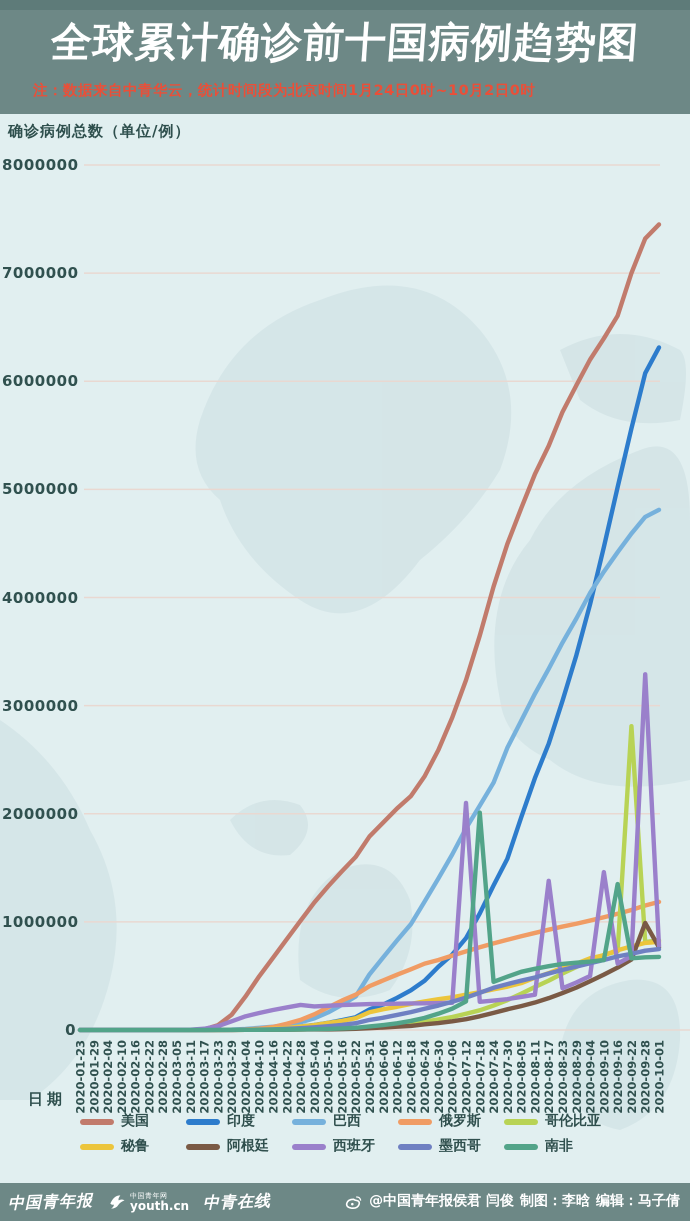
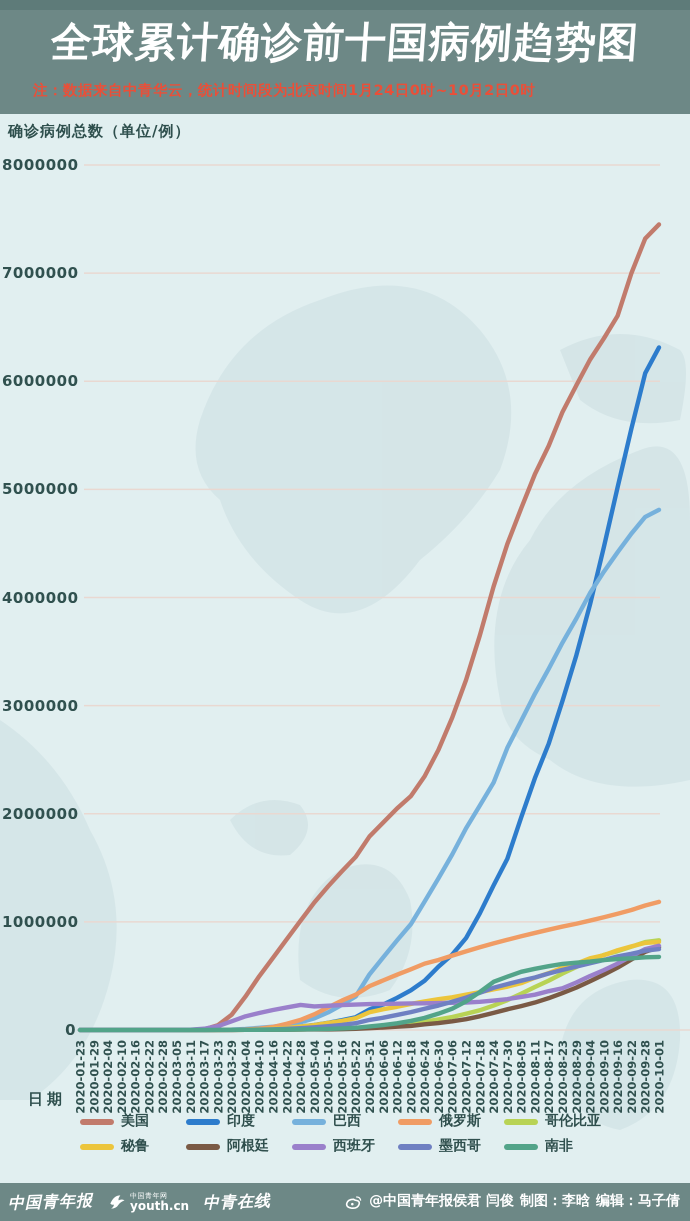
西班牙/2020-07-12: 2100000 -> 250000
南非/2020-07-18: 2010000 -> 350000
西班牙/2020-08-17: 1380000 -> 360000
西班牙/2020-09-10: 1460000 -> 550000
南非/2020-09-16: 1350000 -> 660000
哥伦比亚/2020-09-22: 2810000 -> 770000
阿根廷/2020-09-28: 990000 -> 720000
西班牙/2020-09-28: 3290000 -> 750000
